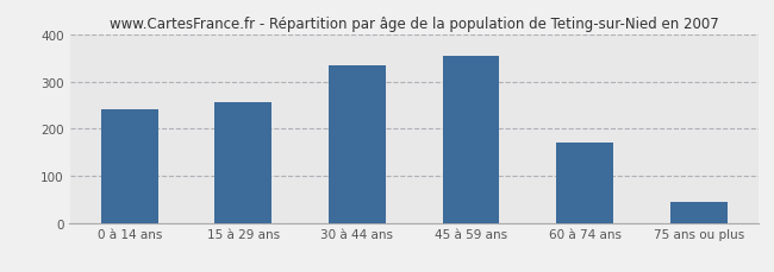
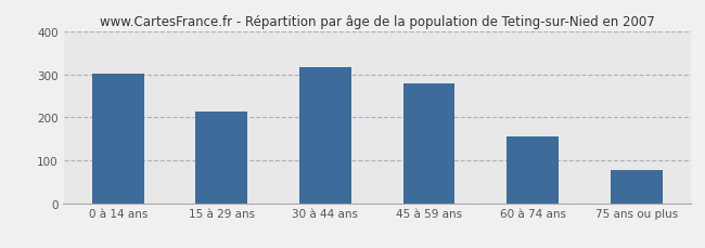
0 à 14 ans: 240 -> 302
15 à 29 ans: 255 -> 213
30 à 44 ans: 335 -> 317
45 à 59 ans: 355 -> 279
60 à 74 ans: 170 -> 156
75 ans ou plus: 45 -> 78
